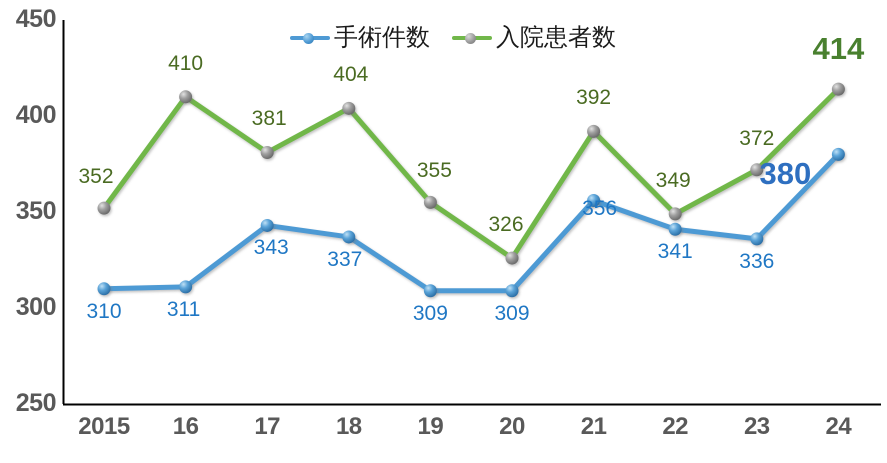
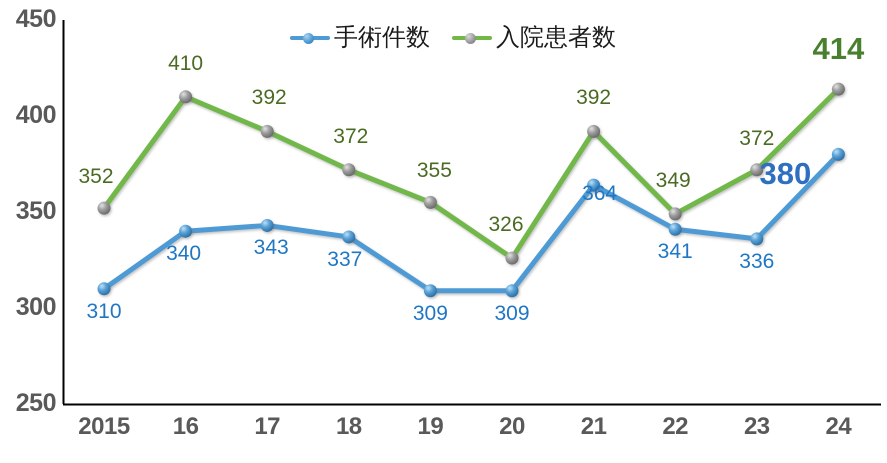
手術件数/16: 311 -> 340
入院患者数/17: 381 -> 392
入院患者数/18: 404 -> 372
手術件数/21: 356 -> 364
